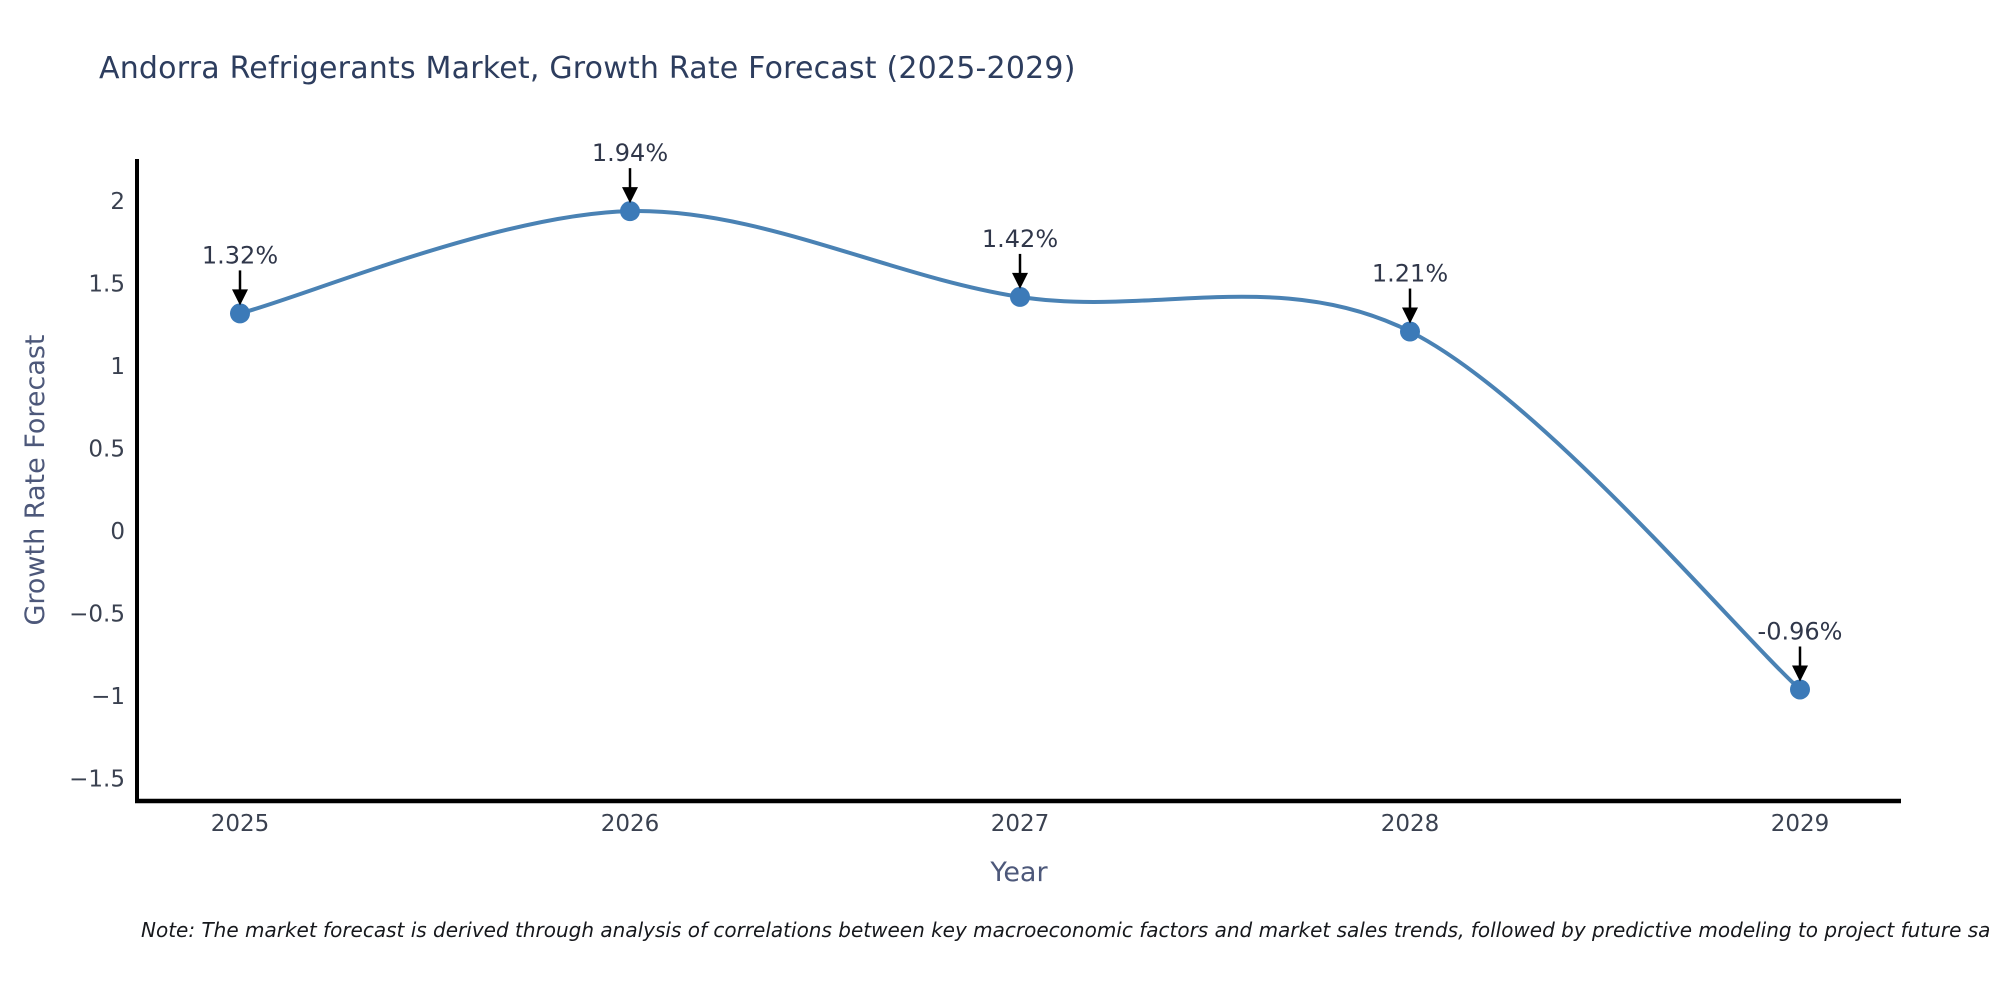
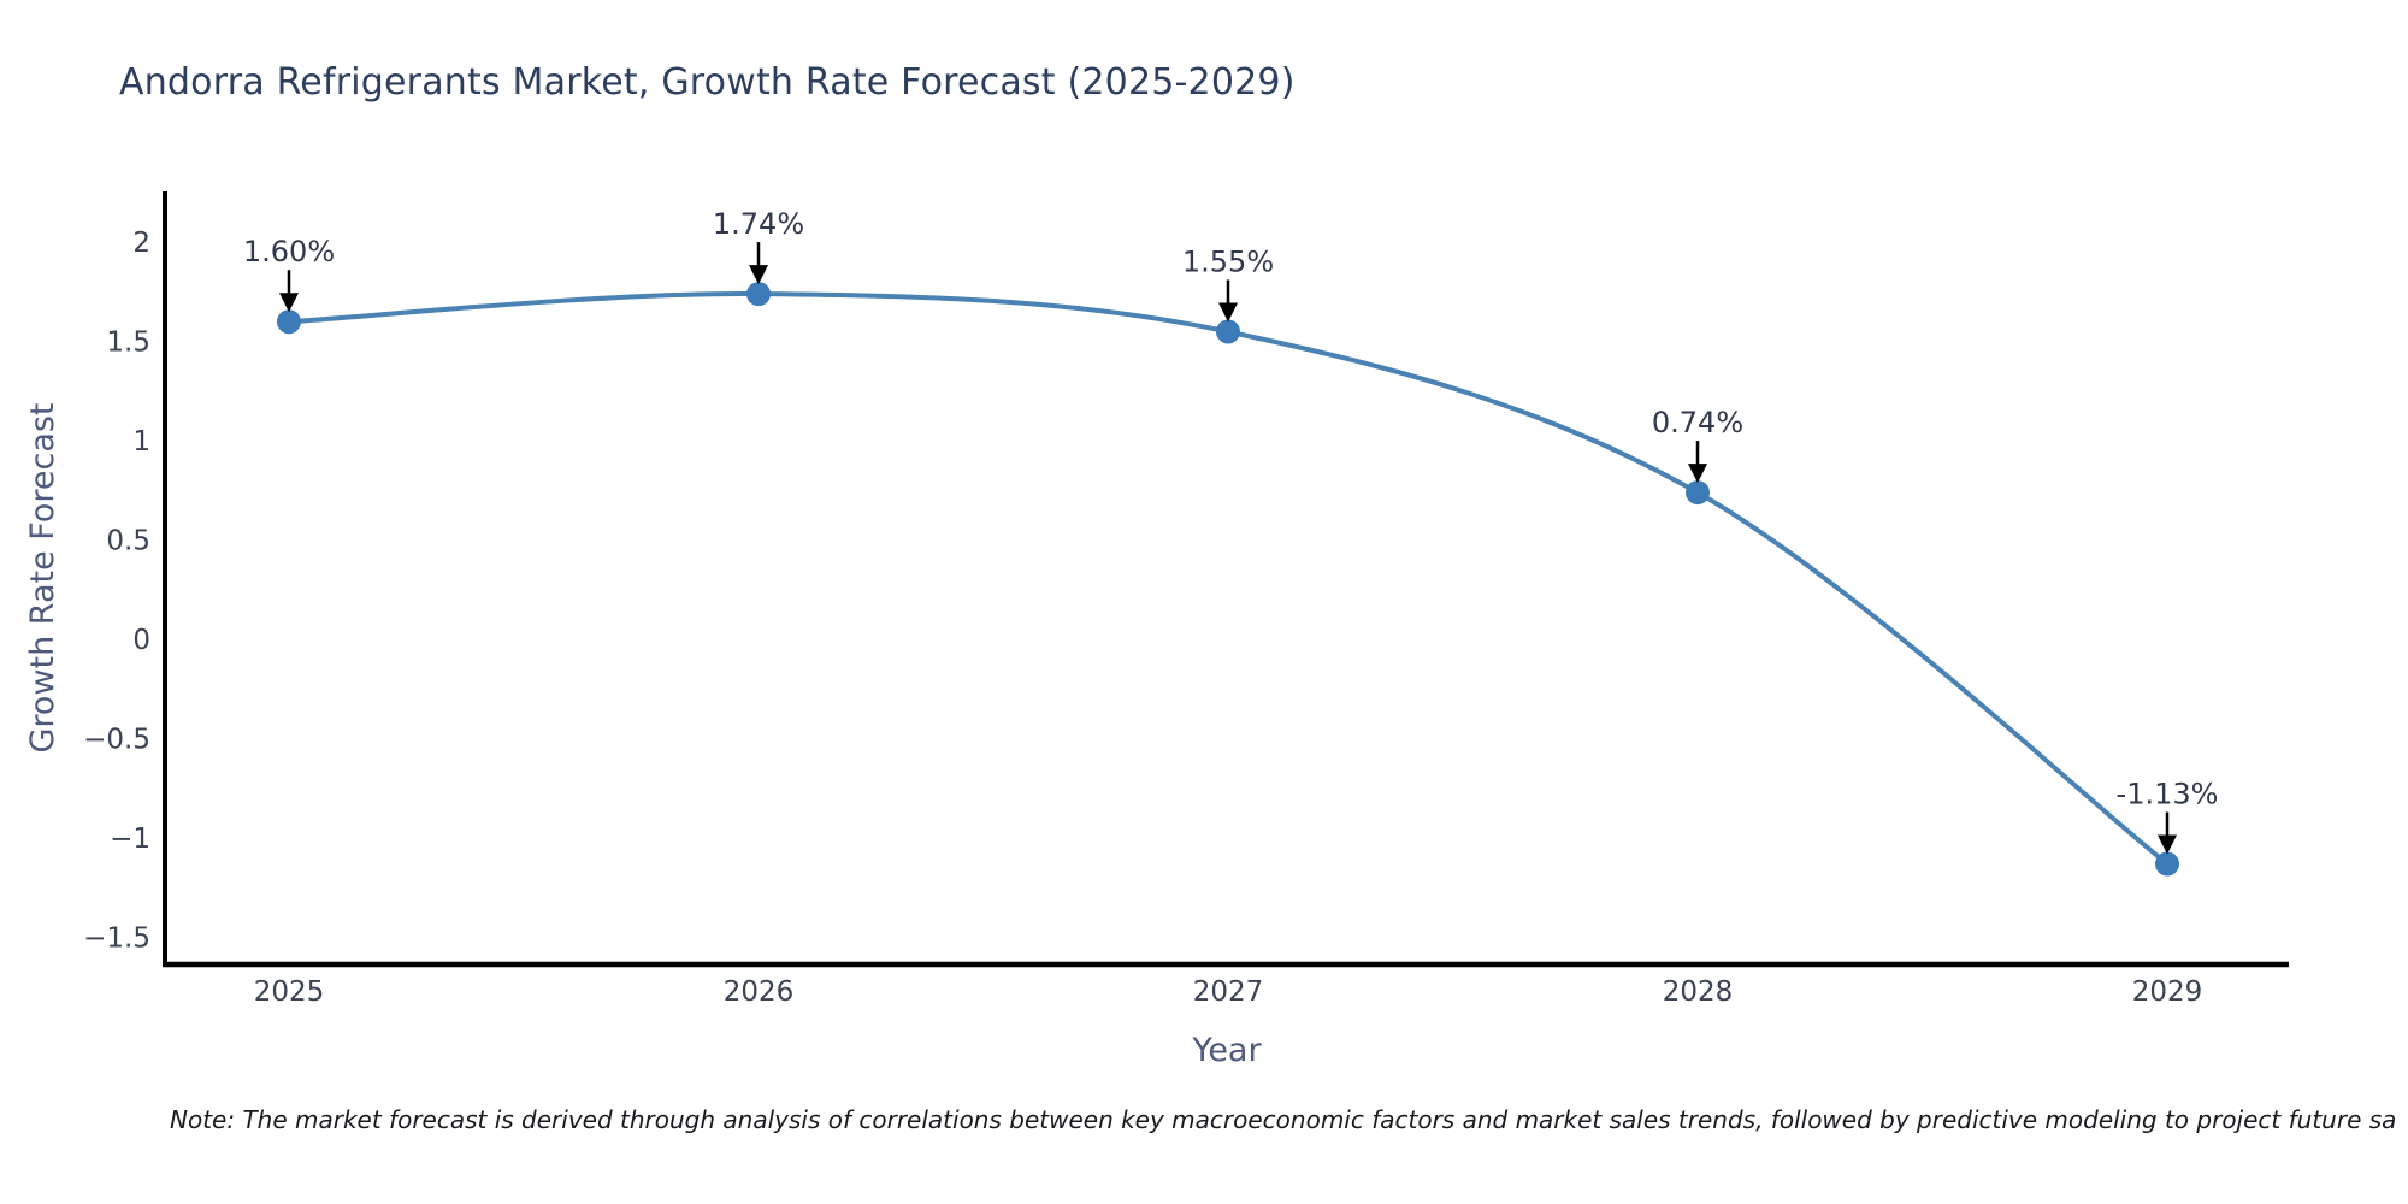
2025: 1.32% -> 1.60%
2026: 1.94% -> 1.74%
2027: 1.42% -> 1.55%
2028: 1.21% -> 0.74%
2029: -0.96% -> -1.13%
